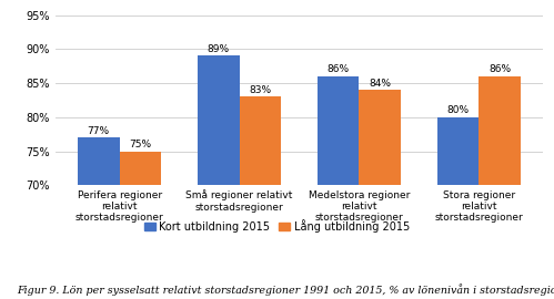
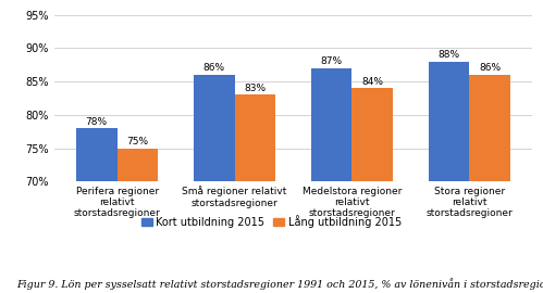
Kort utbildning 2015/Perifera regioner relativt storstadsregioner: 77% -> 78%
Kort utbildning 2015/Små regioner relativt storstadsregioner: 89% -> 86%
Kort utbildning 2015/Medelstora regioner relativt storstadsregioner: 86% -> 87%
Kort utbildning 2015/Stora regioner relativt storstadsregioner: 80% -> 88%
